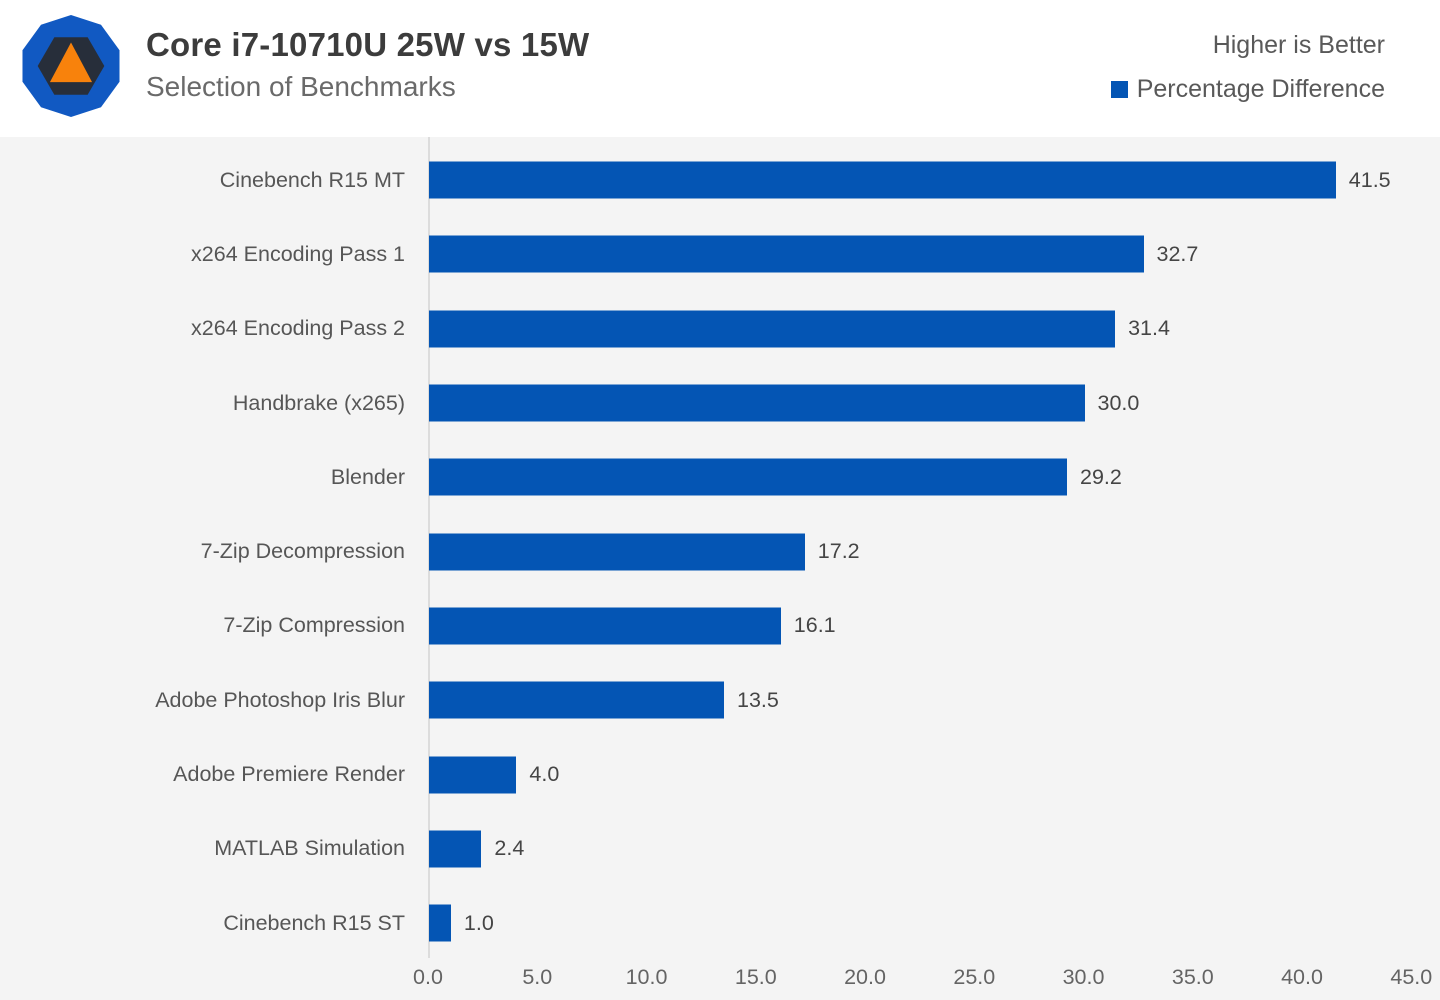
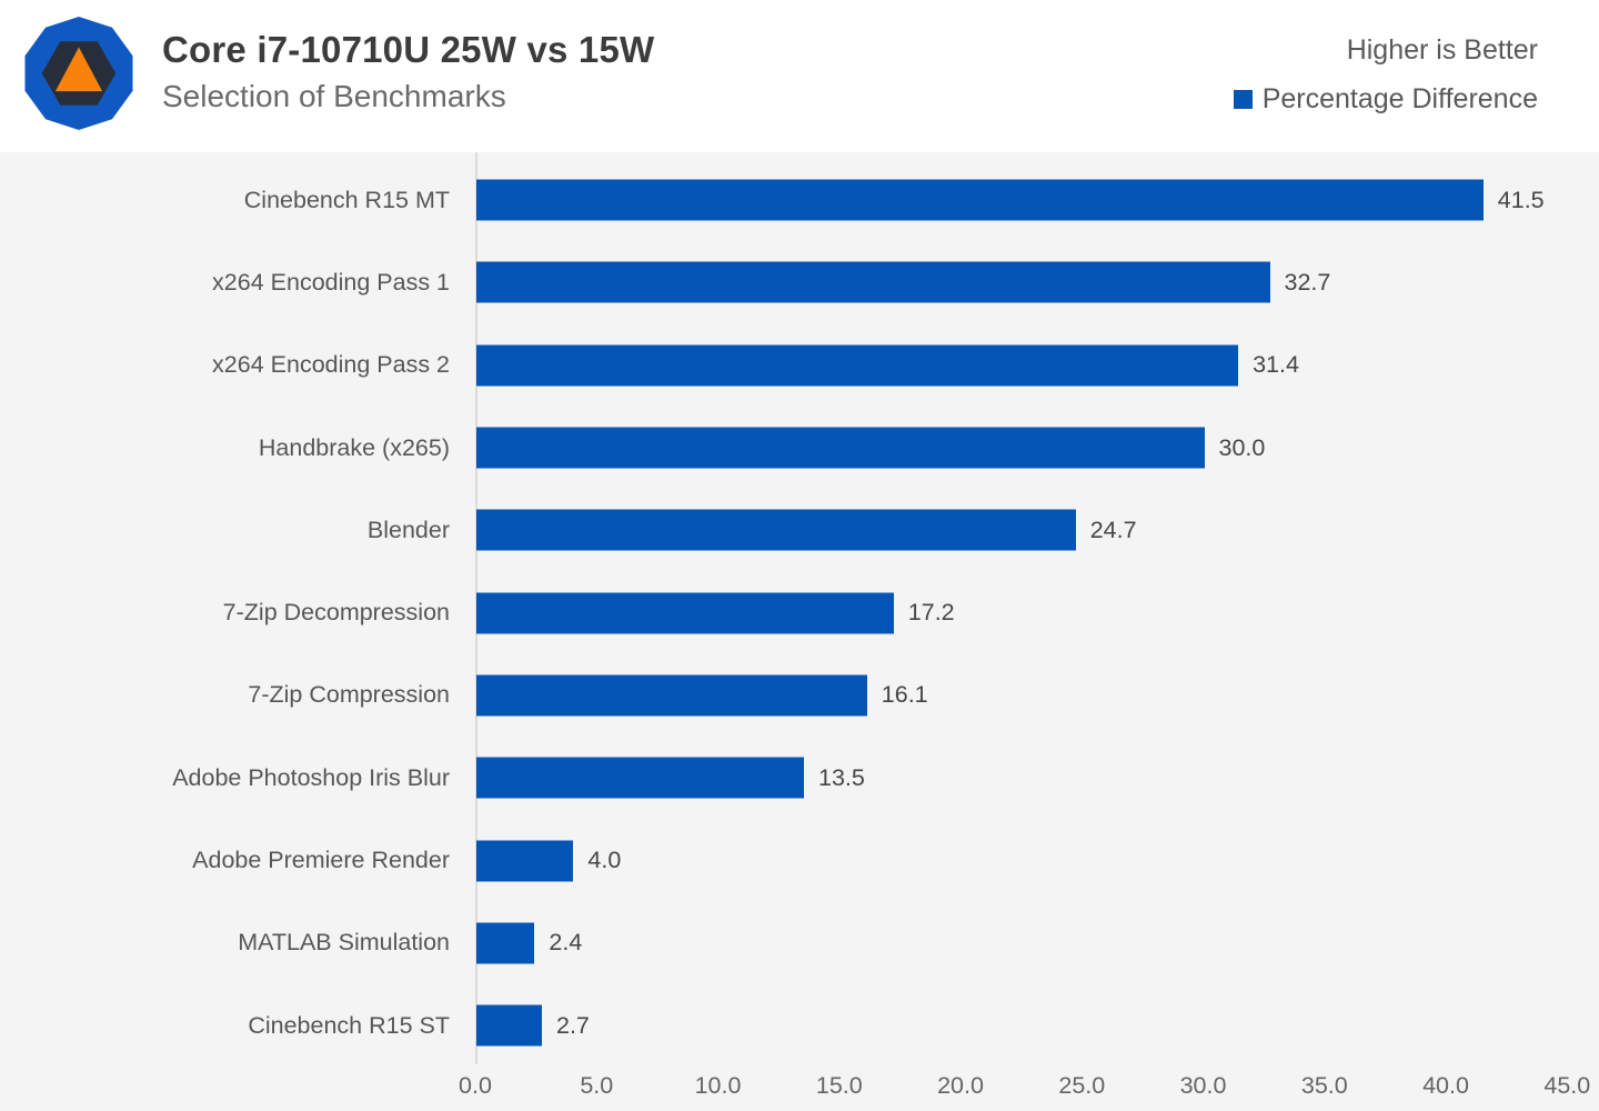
Blender: 29.2 -> 24.7
Cinebench R15 ST: 1.0 -> 2.7
